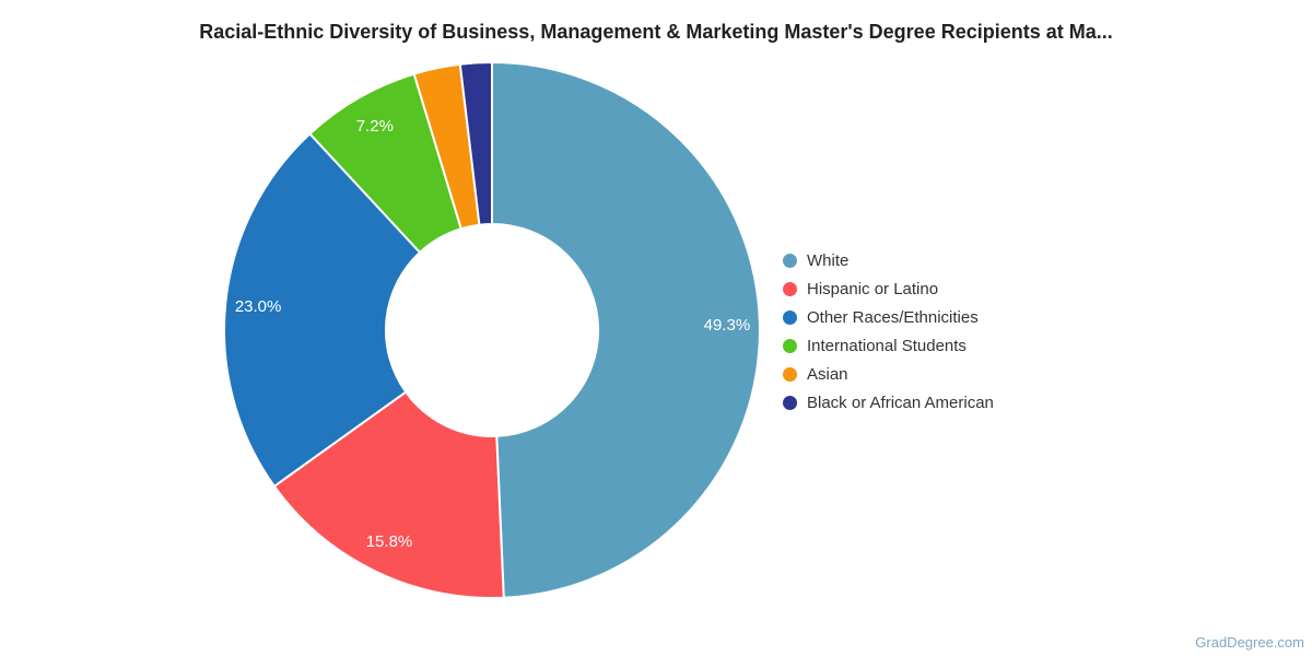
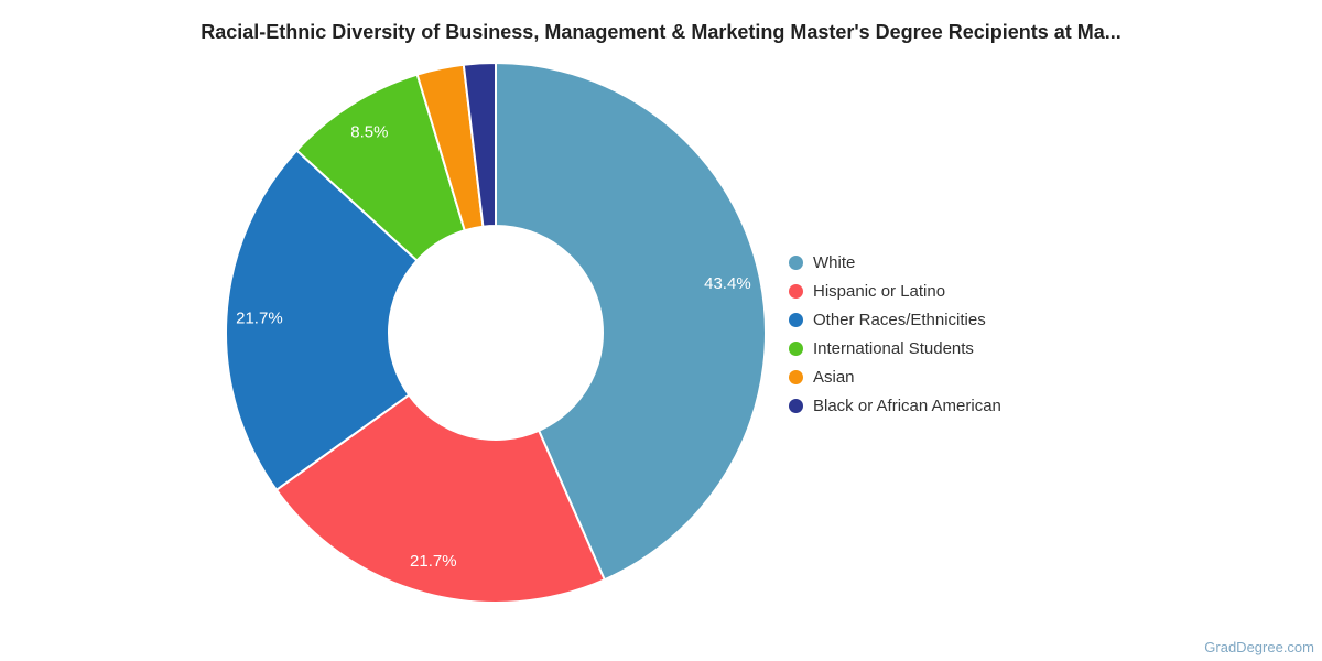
White: 49.3% -> 43.4%
Hispanic or Latino: 15.8% -> 21.7%
Other Races/Ethnicities: 23.0% -> 21.7%
International Students: 7.2% -> 8.5%
